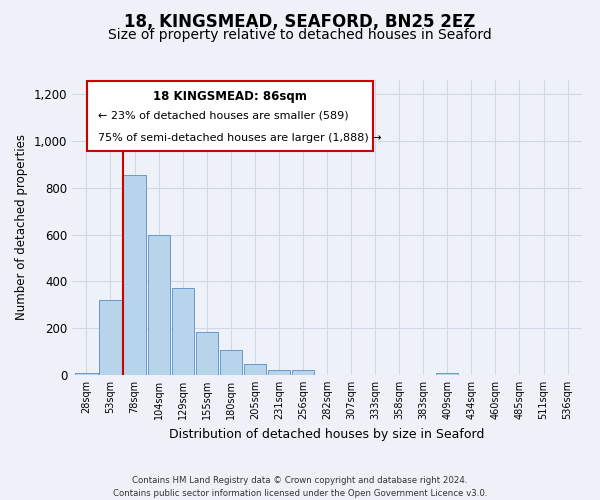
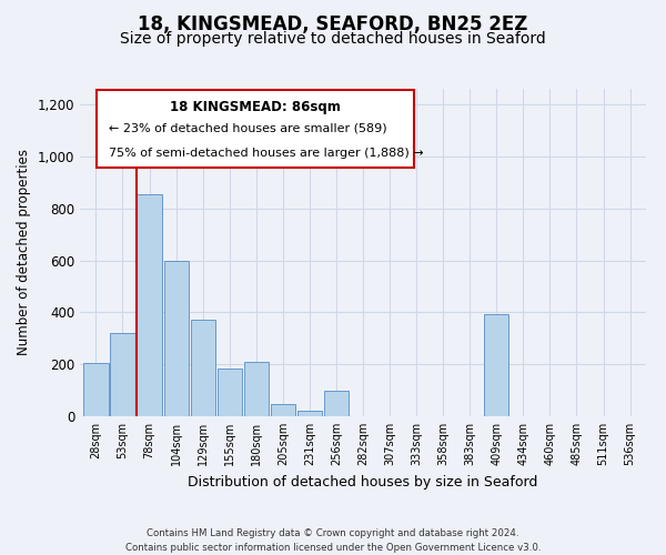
28sqm: 10 -> 205
180sqm: 105 -> 210
256sqm: 20 -> 100
409sqm: 10 -> 395
